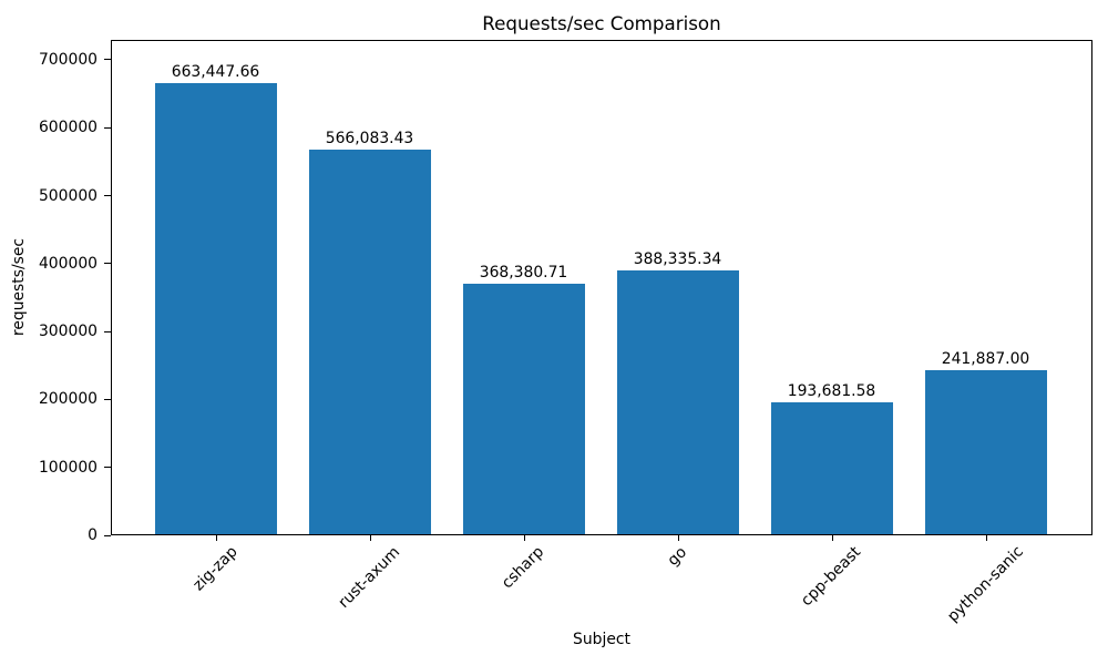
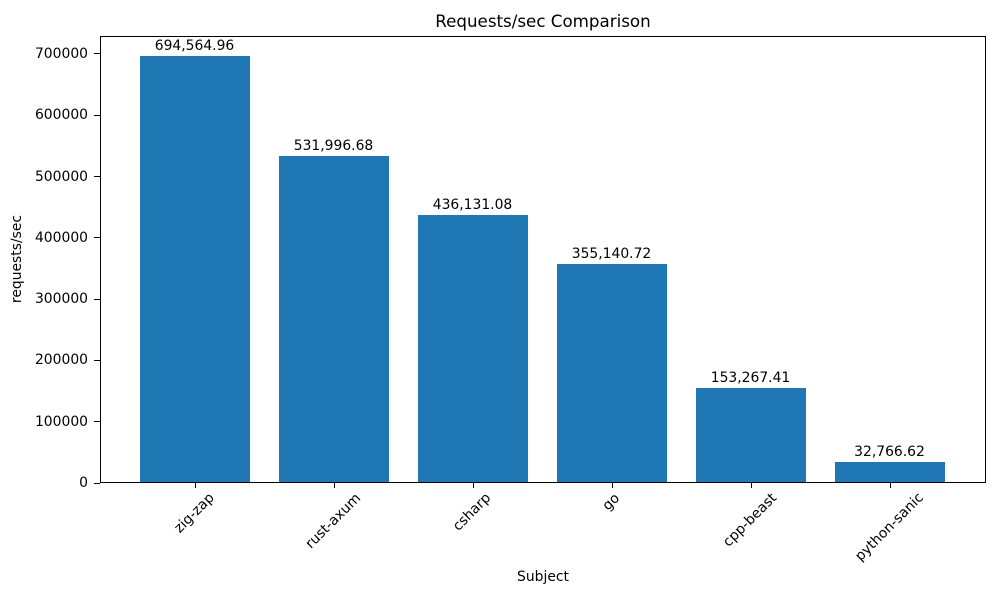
zig-zap: 663,447.66 -> 694,564.96
rust-axum: 566,083.43 -> 531,996.68
csharp: 368,380.71 -> 436,131.08
go: 388,335.34 -> 355,140.72
cpp-beast: 193,681.58 -> 153,267.41
python-sanic: 241,887.00 -> 32,766.62
